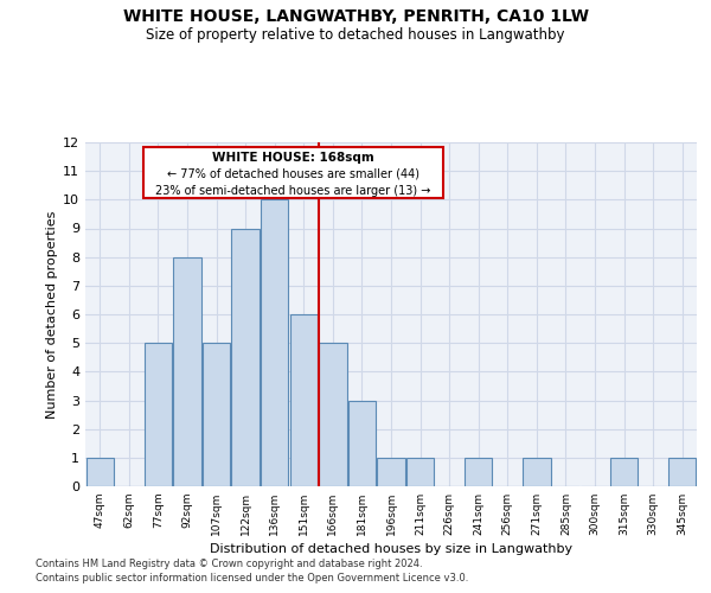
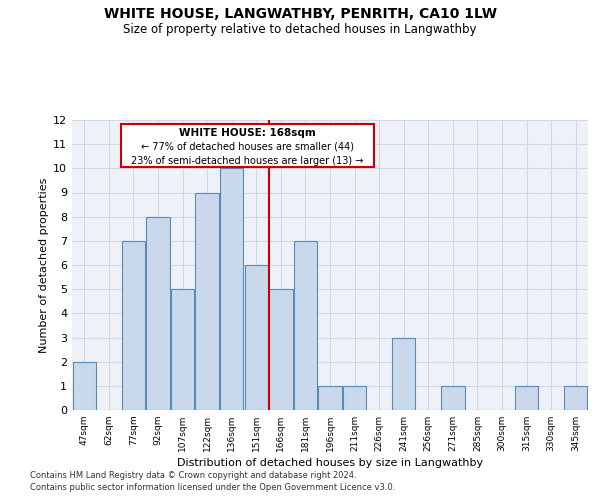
47sqm: 1 -> 2
77sqm: 5 -> 7
181sqm: 3 -> 7
241sqm: 1 -> 3
